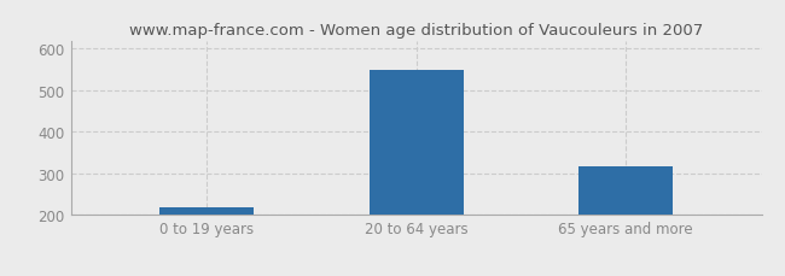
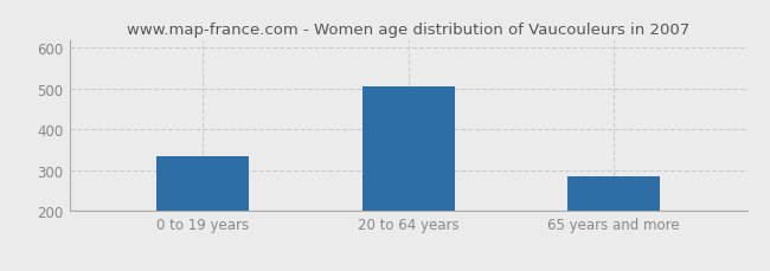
0 to 19 years: 218 -> 335
20 to 64 years: 549 -> 505
65 years and more: 318 -> 285
